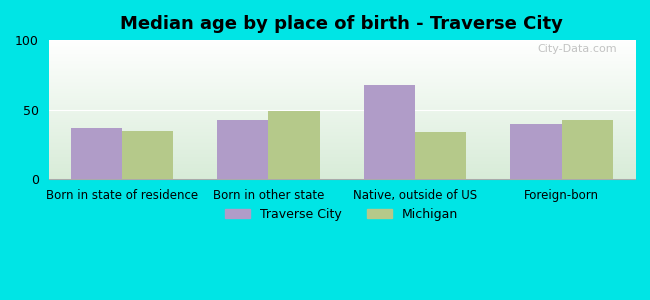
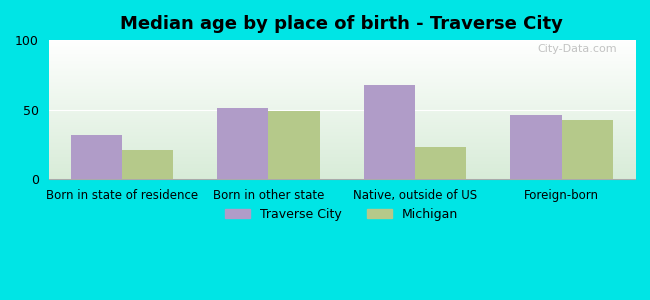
Traverse City/Born in state of residence: 37 -> 32
Michigan/Born in state of residence: 35 -> 21
Traverse City/Born in other state: 43 -> 51
Michigan/Native, outside of US: 34 -> 23
Traverse City/Foreign-born: 40 -> 46
